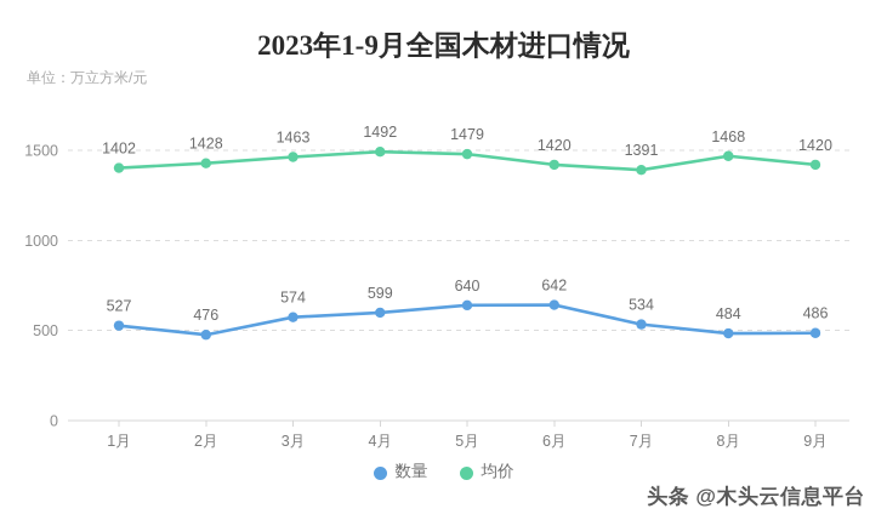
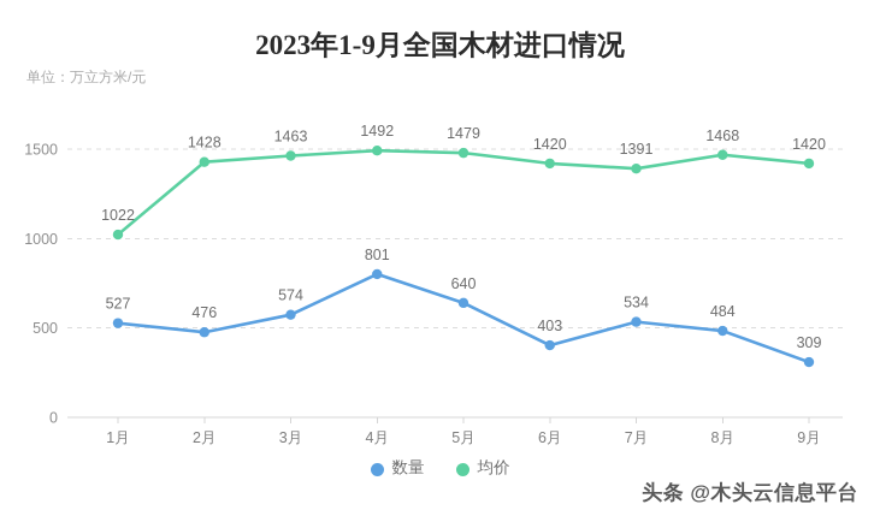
均价/1月: 1402 -> 1022
数量/4月: 599 -> 801
数量/6月: 642 -> 403
数量/9月: 486 -> 309
